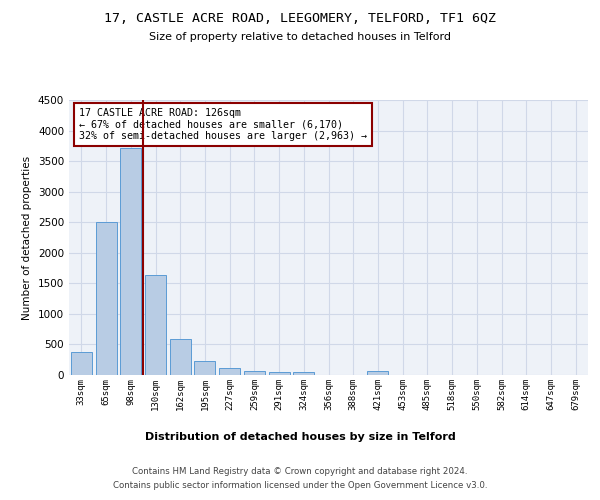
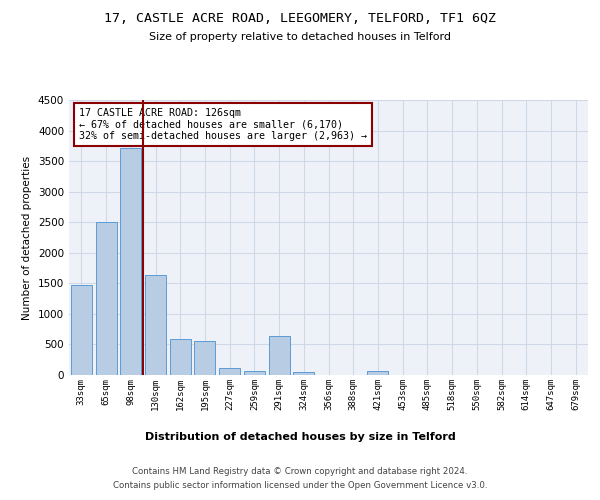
33sqm: 370 -> 1480
195sqm: 230 -> 560
291sqm: 40 -> 640
